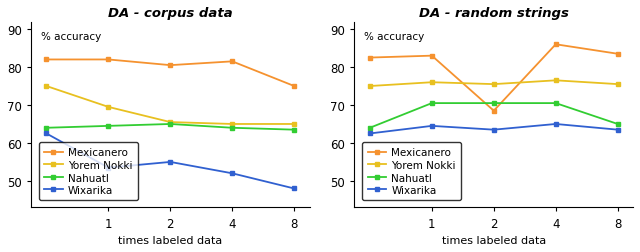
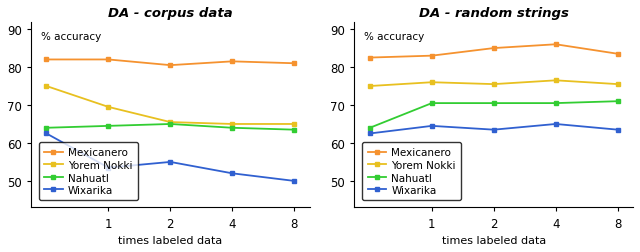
DA - corpus data/Mexicanero/8: 75.0 -> 81.0
DA - corpus data/Wixarika/8: 48.0 -> 50.0
DA - random strings/Mexicanero/2: 68.5 -> 85.0
DA - random strings/Nahuatl/8: 65.0 -> 71.0
